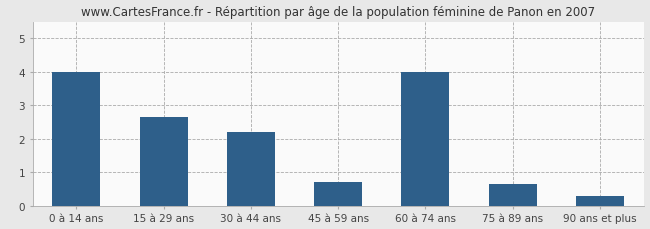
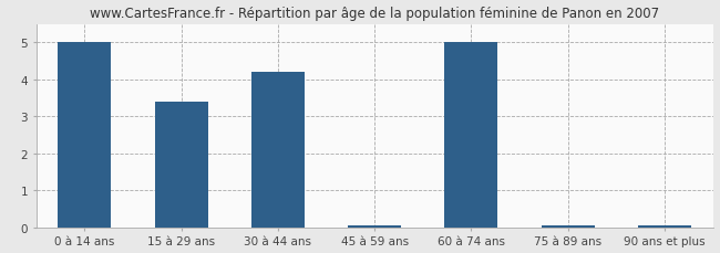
0 à 14 ans: 4.00 -> 5.00
15 à 29 ans: 2.65 -> 3.40
30 à 44 ans: 2.20 -> 4.20
45 à 59 ans: 0.70 -> 0.05
60 à 74 ans: 4.00 -> 5.00
75 à 89 ans: 0.65 -> 0.05
90 ans et plus: 0.30 -> 0.05
